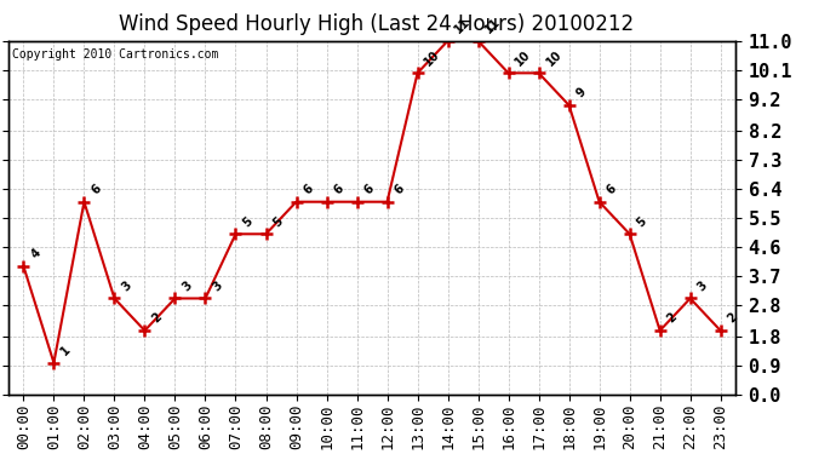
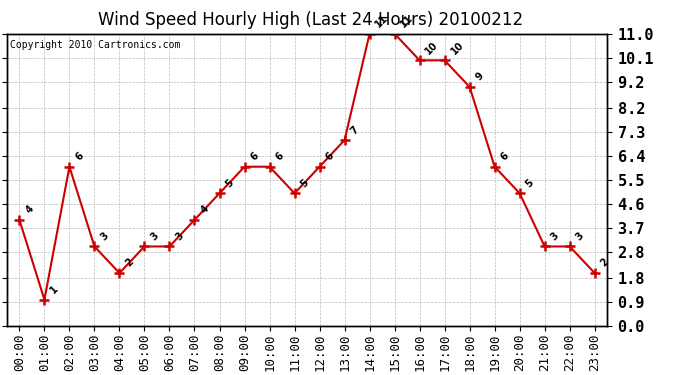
07:00: 5 -> 4
11:00: 6 -> 5
13:00: 10 -> 7
21:00: 2 -> 3
